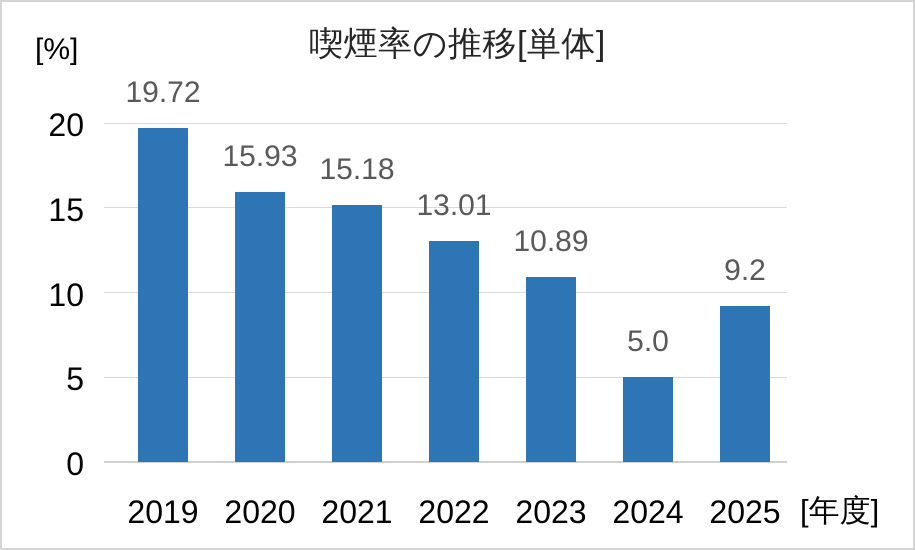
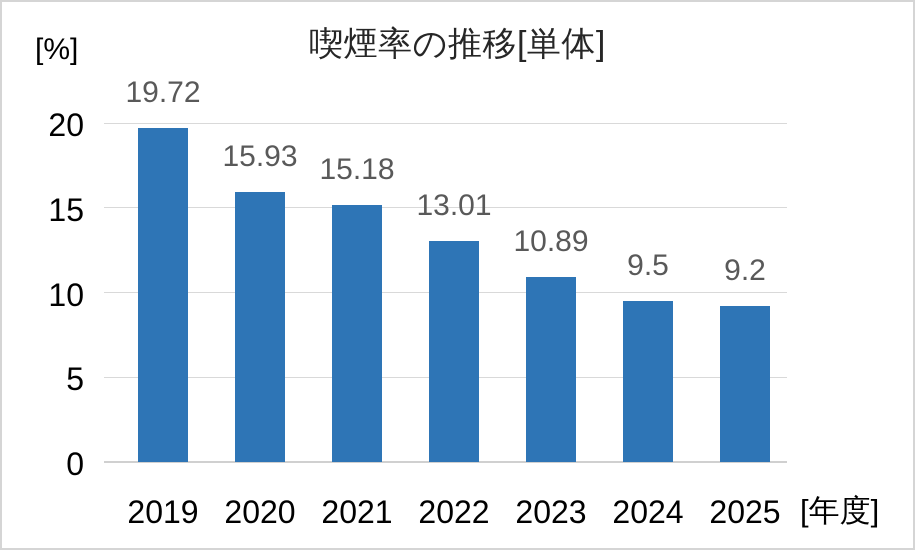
2024: 5.0 -> 9.5
